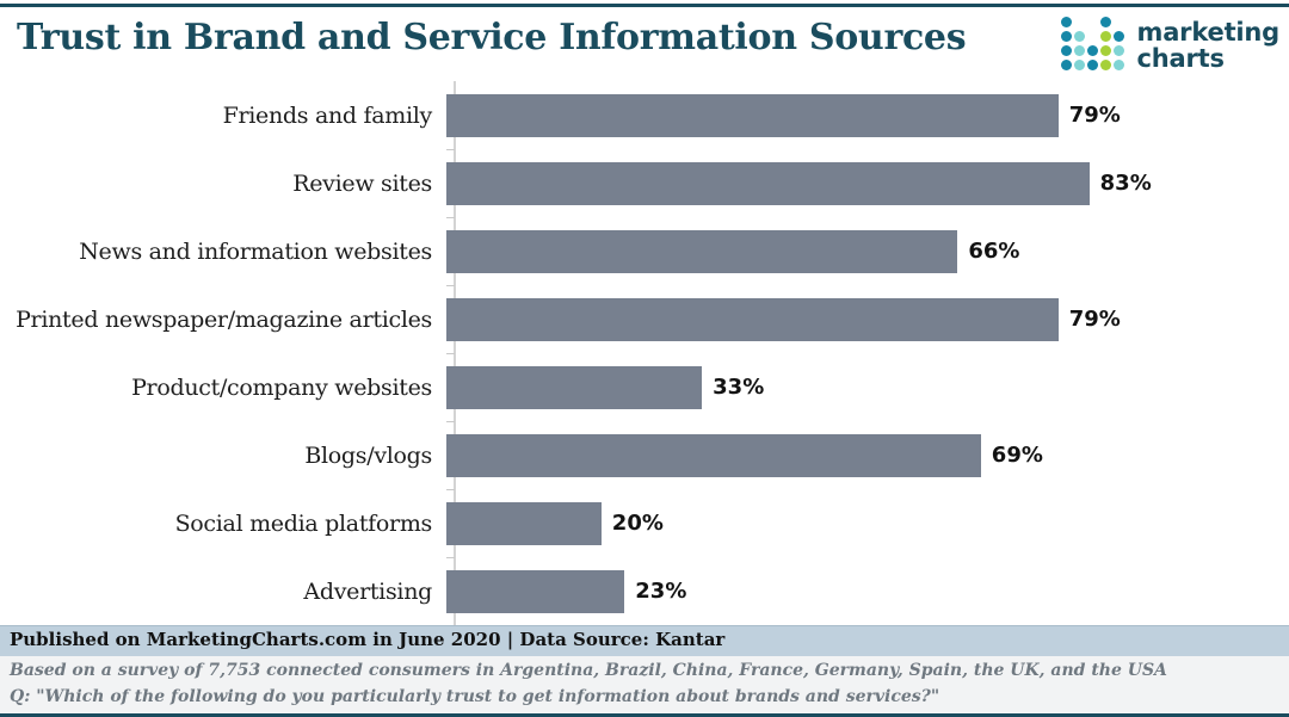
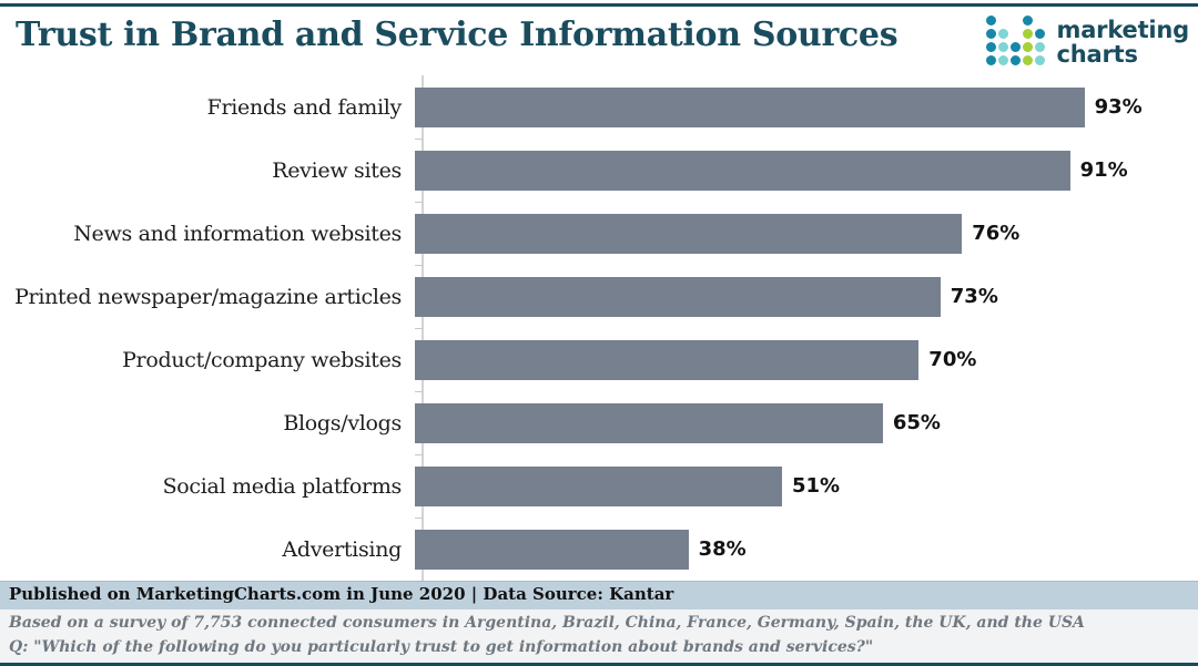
Friends and family: 79% -> 93%
Review sites: 83% -> 91%
News and information websites: 66% -> 76%
Printed newspaper/magazine articles: 79% -> 73%
Product/company websites: 33% -> 70%
Blogs/vlogs: 69% -> 65%
Social media platforms: 20% -> 51%
Advertising: 23% -> 38%
